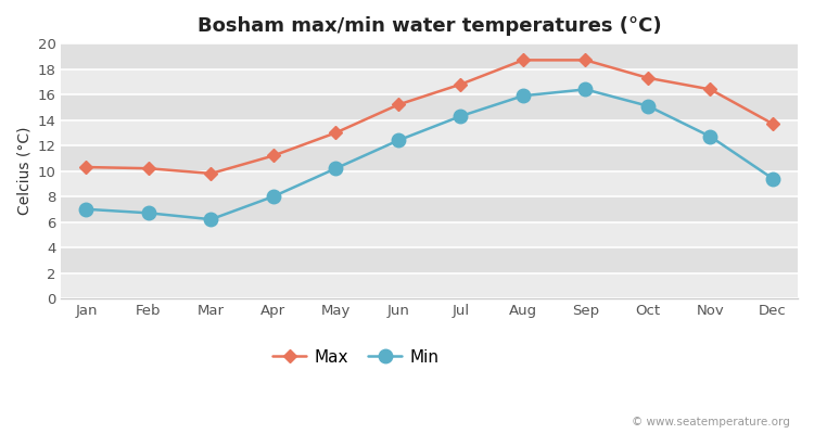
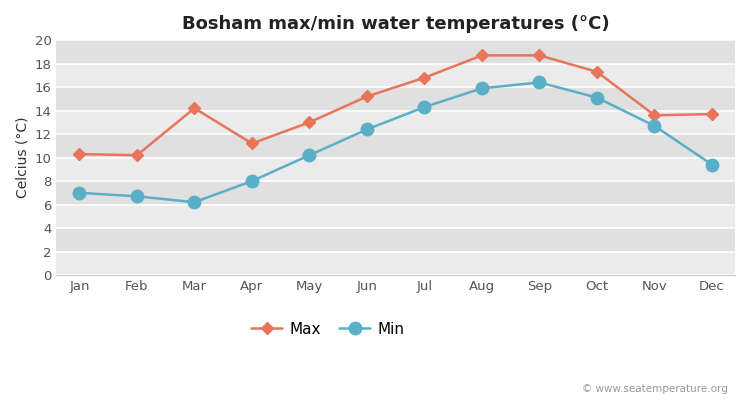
Max/Mar: 9.8 -> 14.2
Max/Nov: 16.4 -> 13.6
